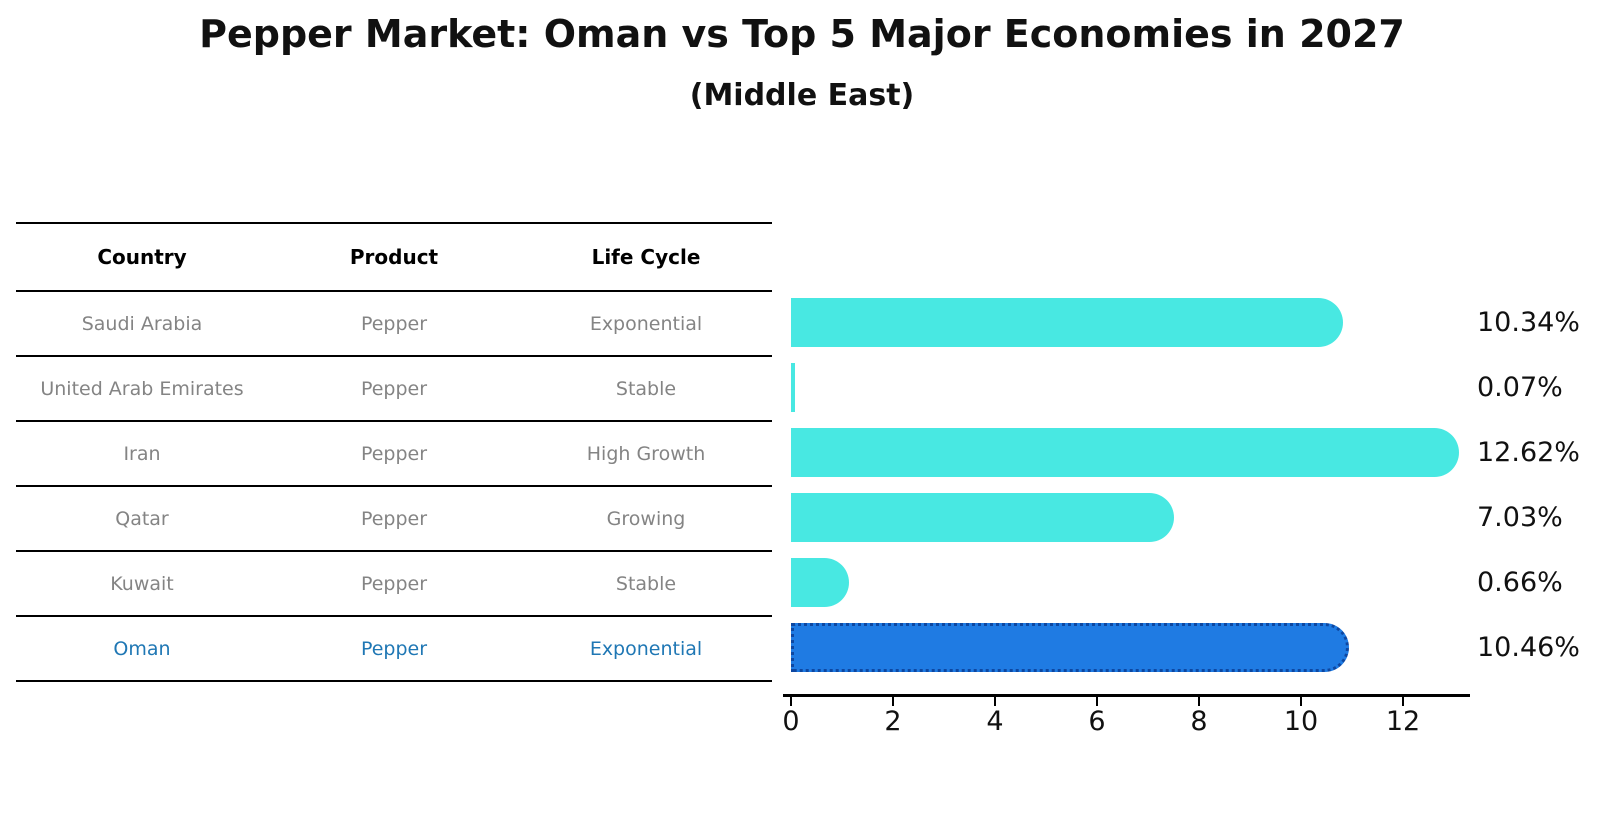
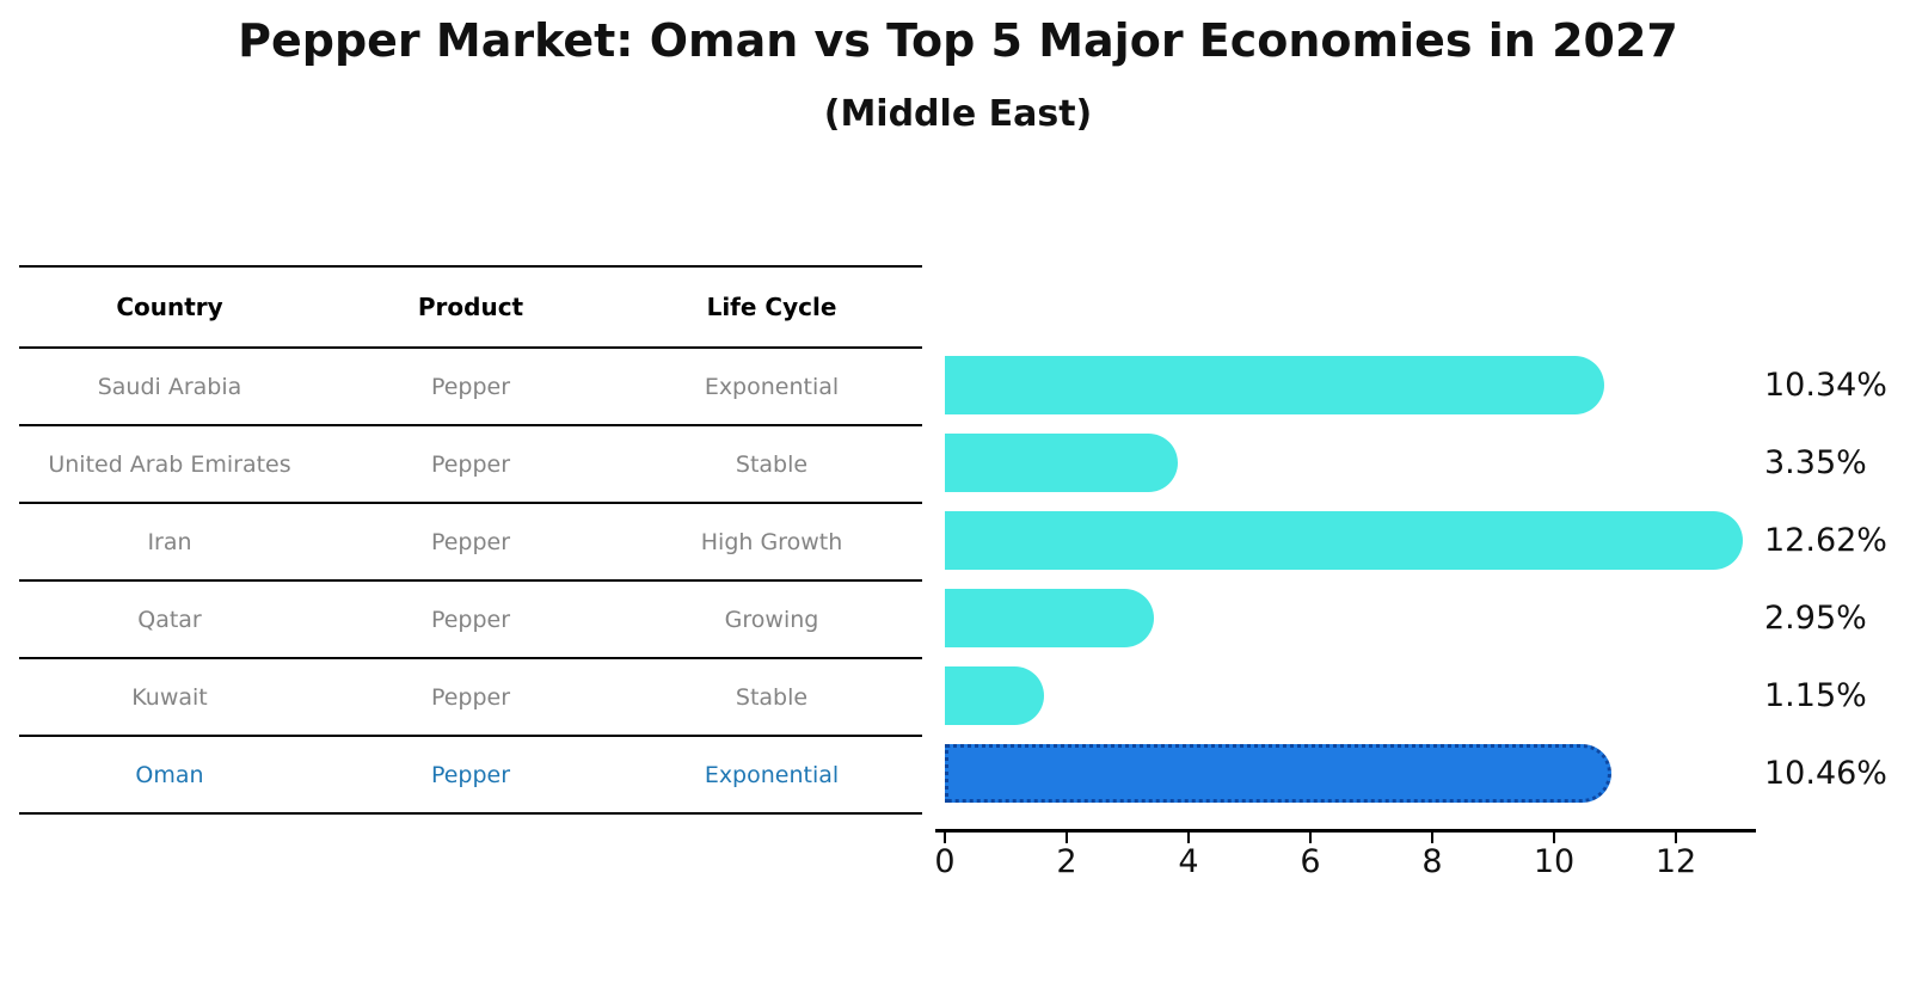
United Arab Emirates: 0.07% -> 3.35%
Qatar: 7.03% -> 2.95%
Kuwait: 0.66% -> 1.15%
